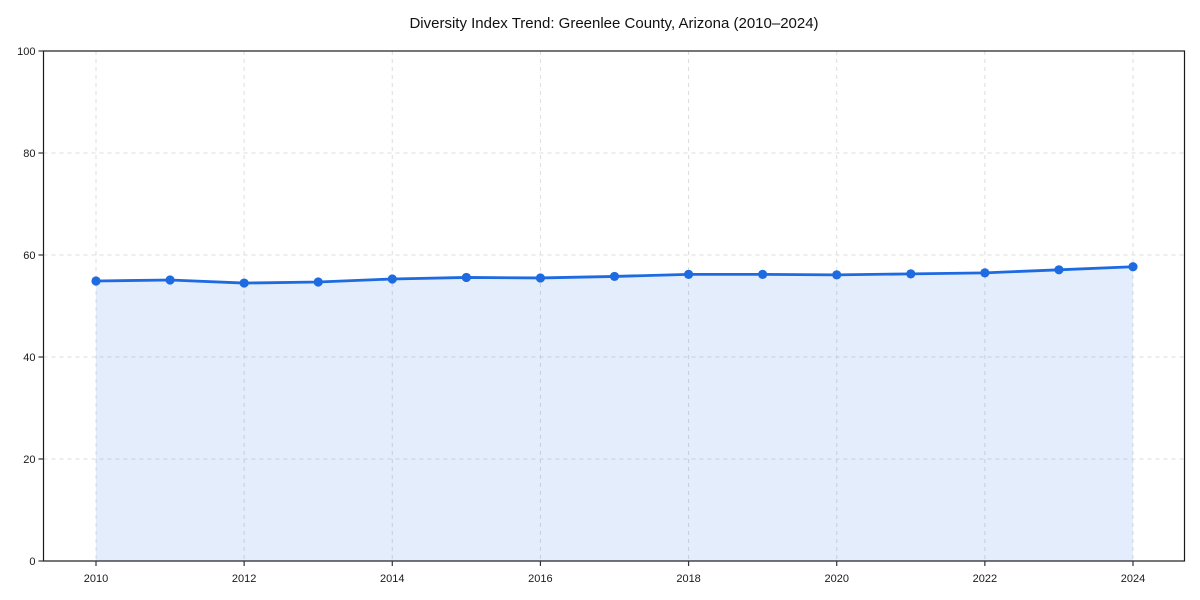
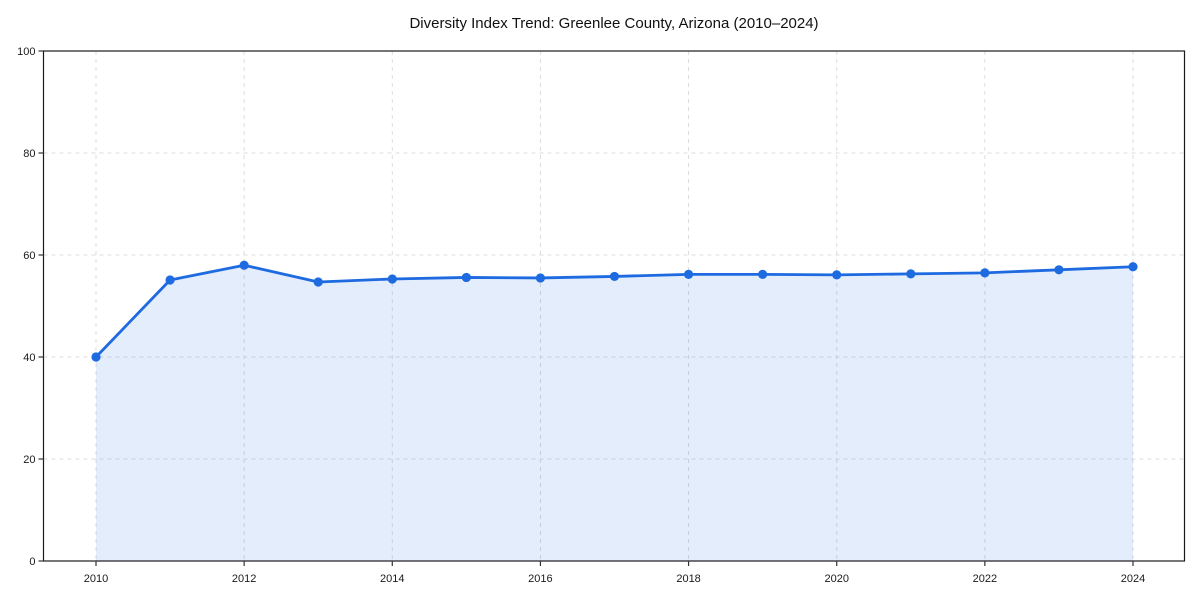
2010: 55 -> 40
2012: 54 -> 58
